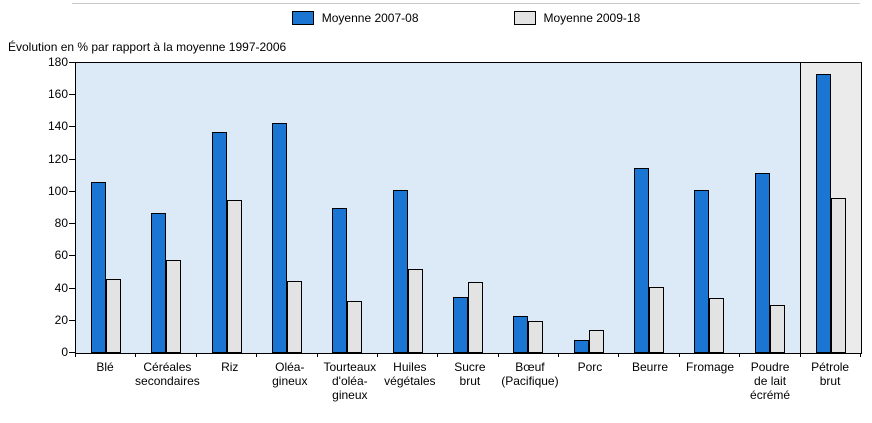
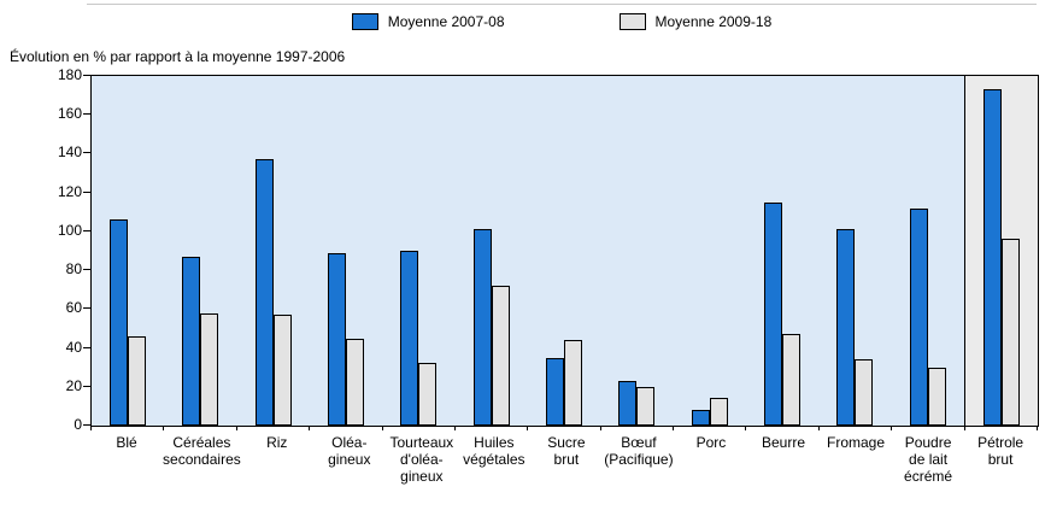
Moyenne 2009-18/Riz: 95 -> 57
Moyenne 2007-08/Oléa- gineux: 143 -> 89
Moyenne 2009-18/Huiles végétales: 52 -> 72
Moyenne 2009-18/Beurre: 41 -> 47
